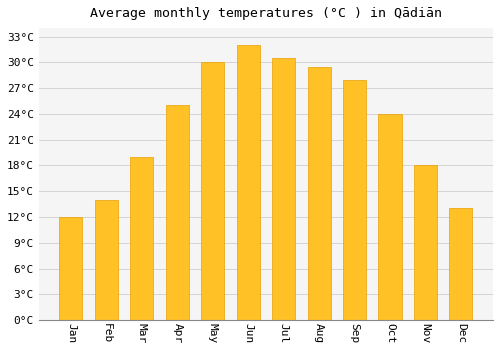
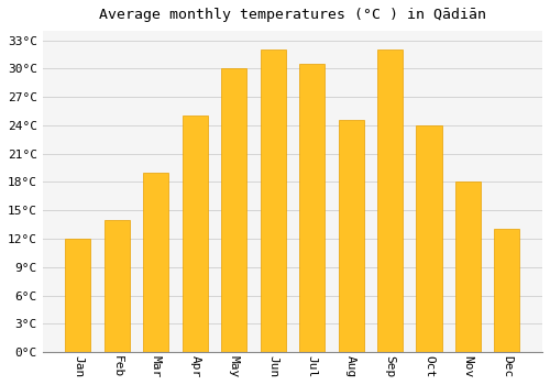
Aug: 29.5°C -> 24.6°C
Sep: 28.0°C -> 32.0°C
